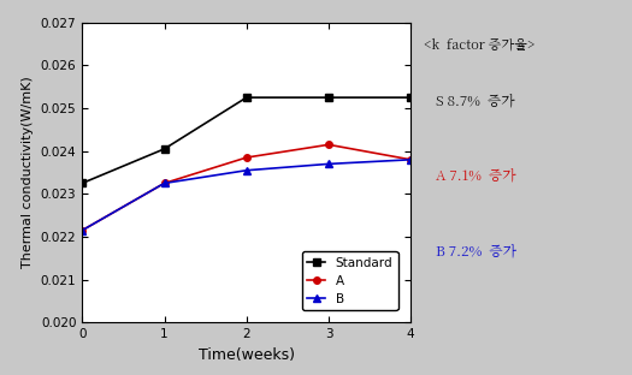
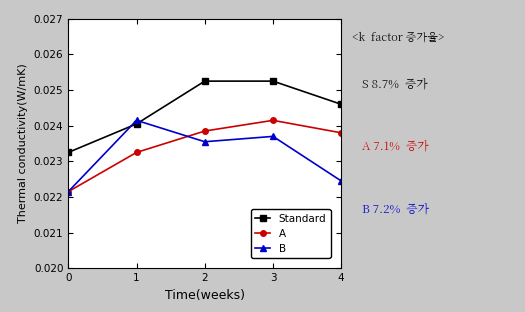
B/1: 0.02325 -> 0.02415
Standard/4: 0.02525 -> 0.02460
B/4: 0.02380 -> 0.02245
